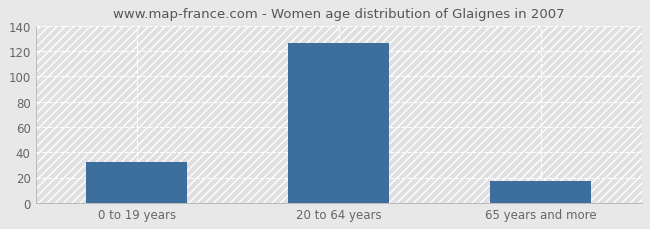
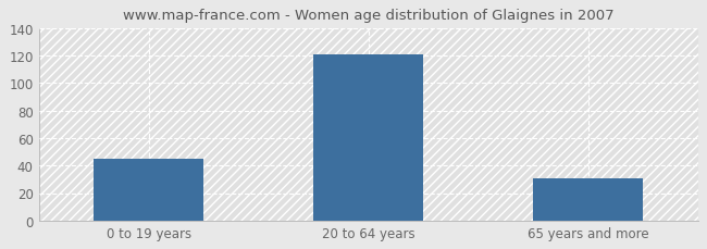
0 to 19 years: 32 -> 45
20 to 64 years: 126 -> 121
65 years and more: 17 -> 31
